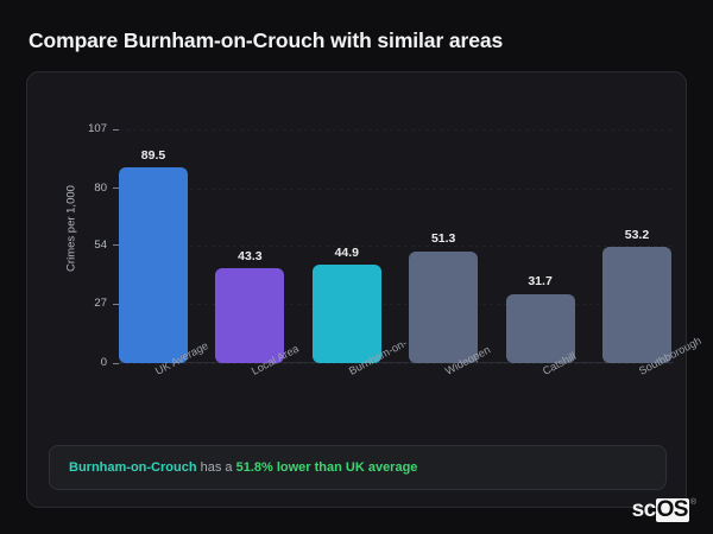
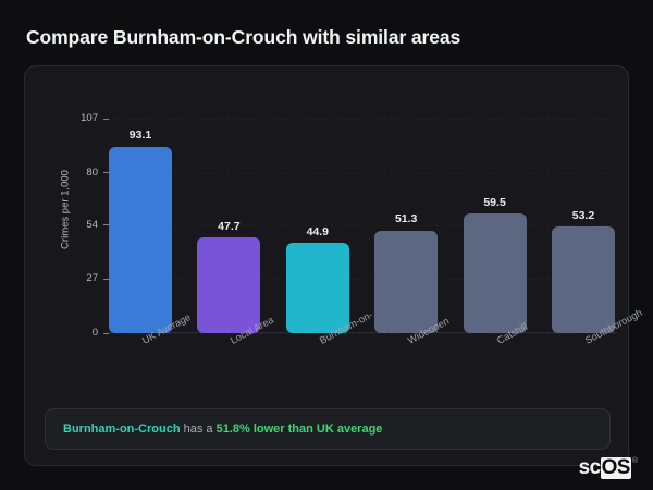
UK Average: 89.5 -> 93.1
Local Area: 43.3 -> 47.7
Catshill: 31.7 -> 59.5
